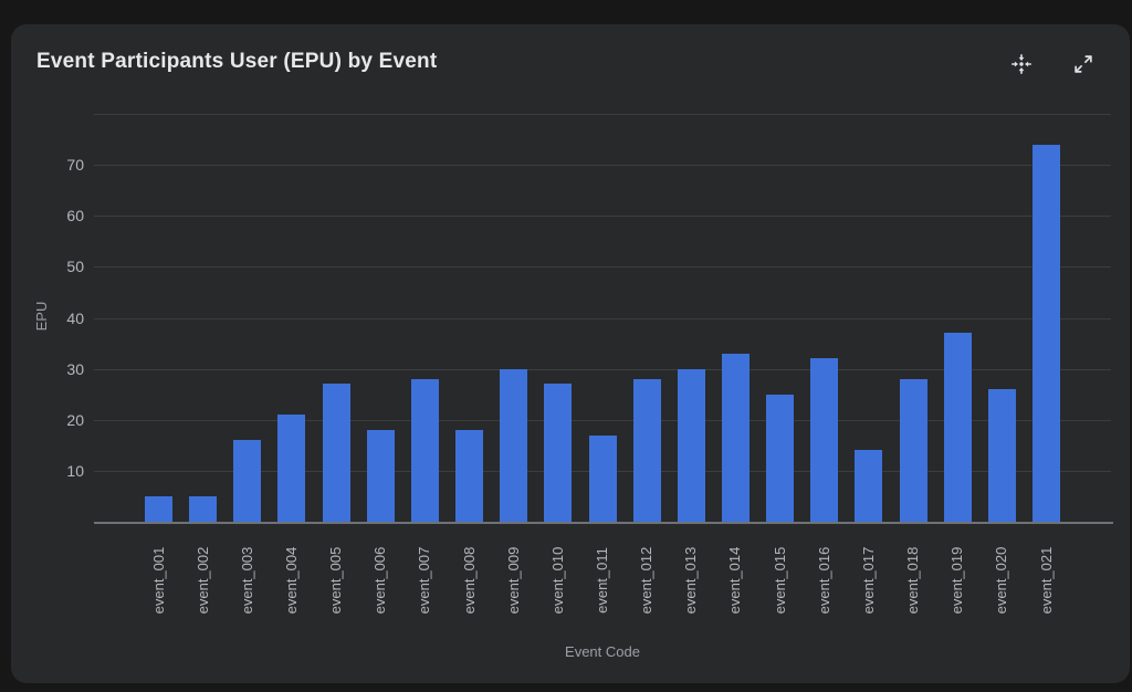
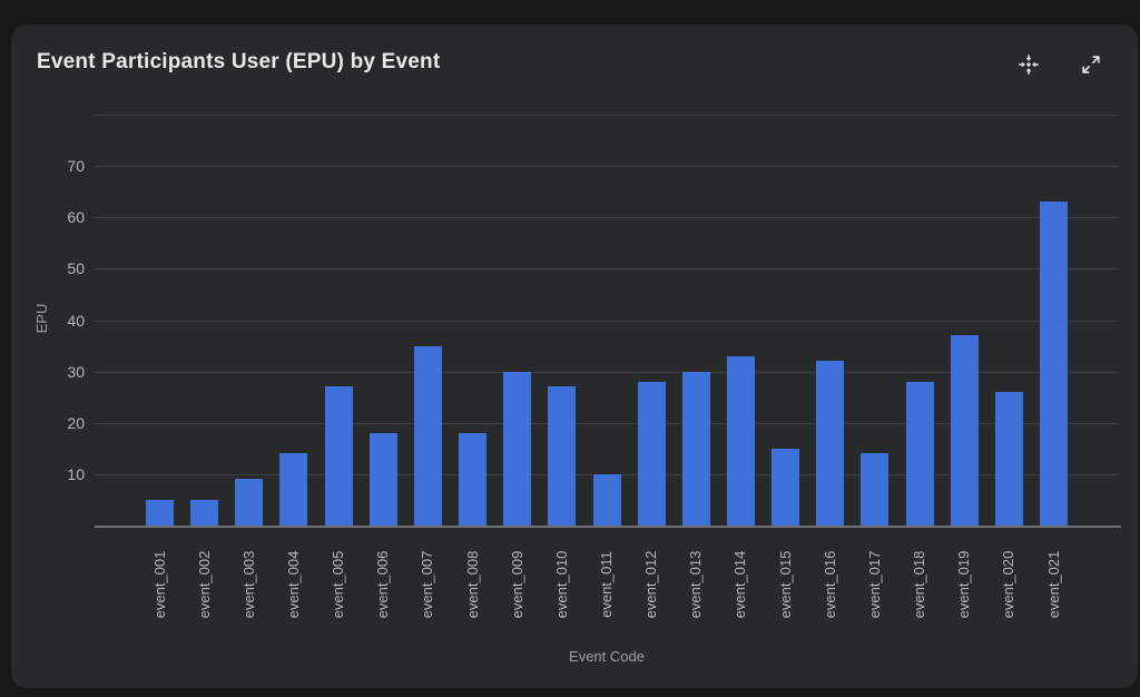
event_003: 16 -> 9
event_004: 21 -> 14
event_007: 28 -> 35
event_011: 17 -> 10
event_015: 25 -> 15
event_021: 74 -> 63
